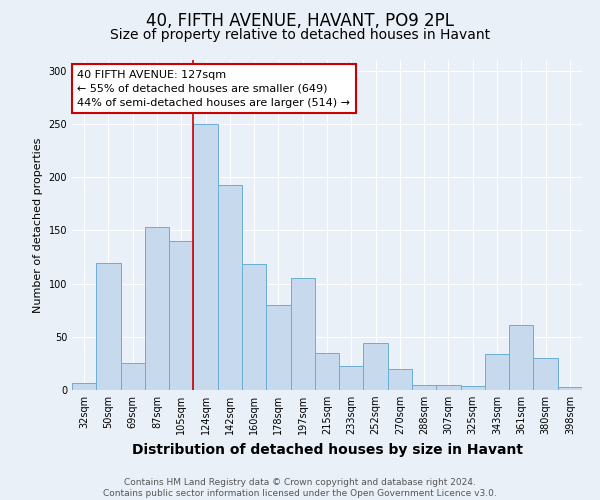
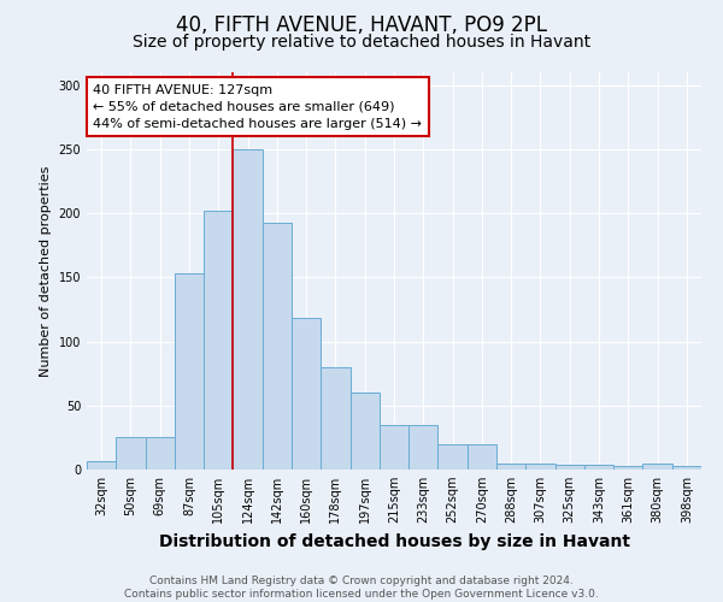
50sqm: 119 -> 25
105sqm: 140 -> 202
197sqm: 105 -> 60
233sqm: 23 -> 35
252sqm: 44 -> 20
343sqm: 34 -> 4
361sqm: 61 -> 3
380sqm: 30 -> 5
